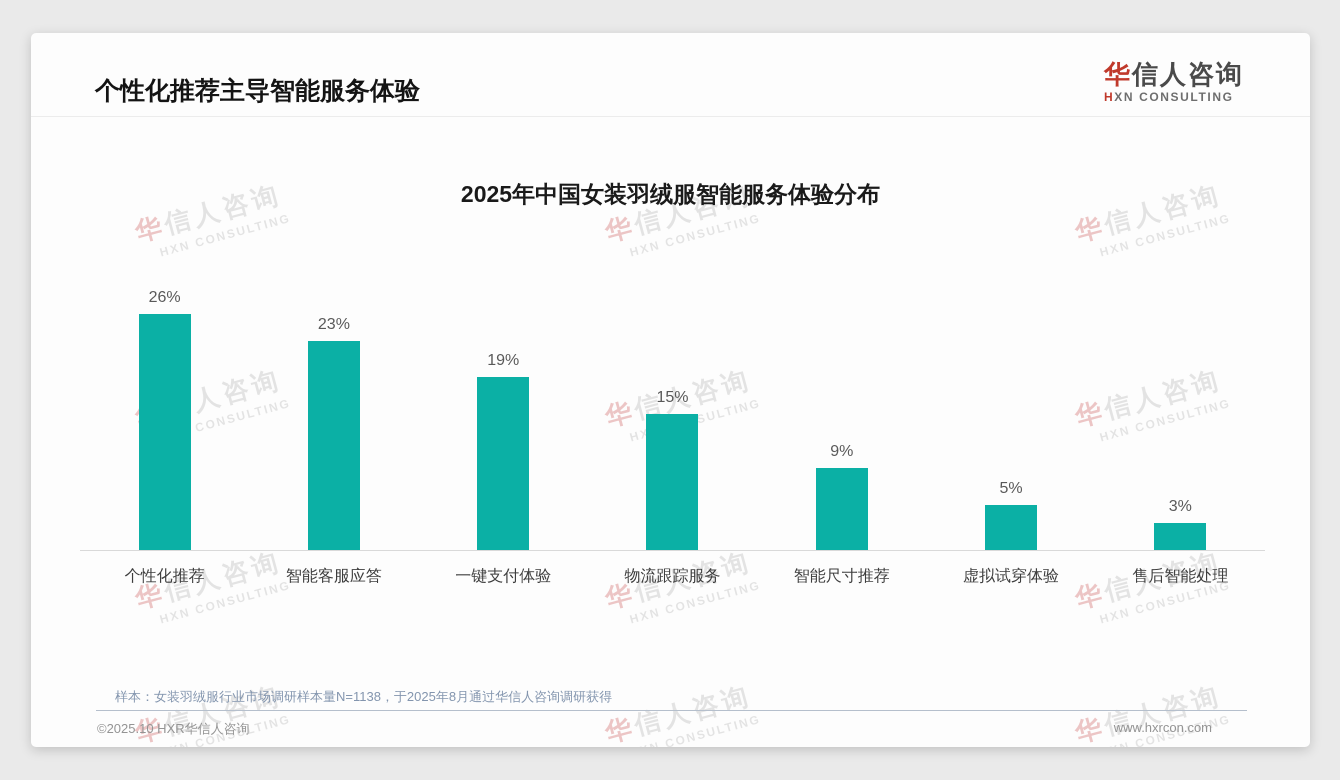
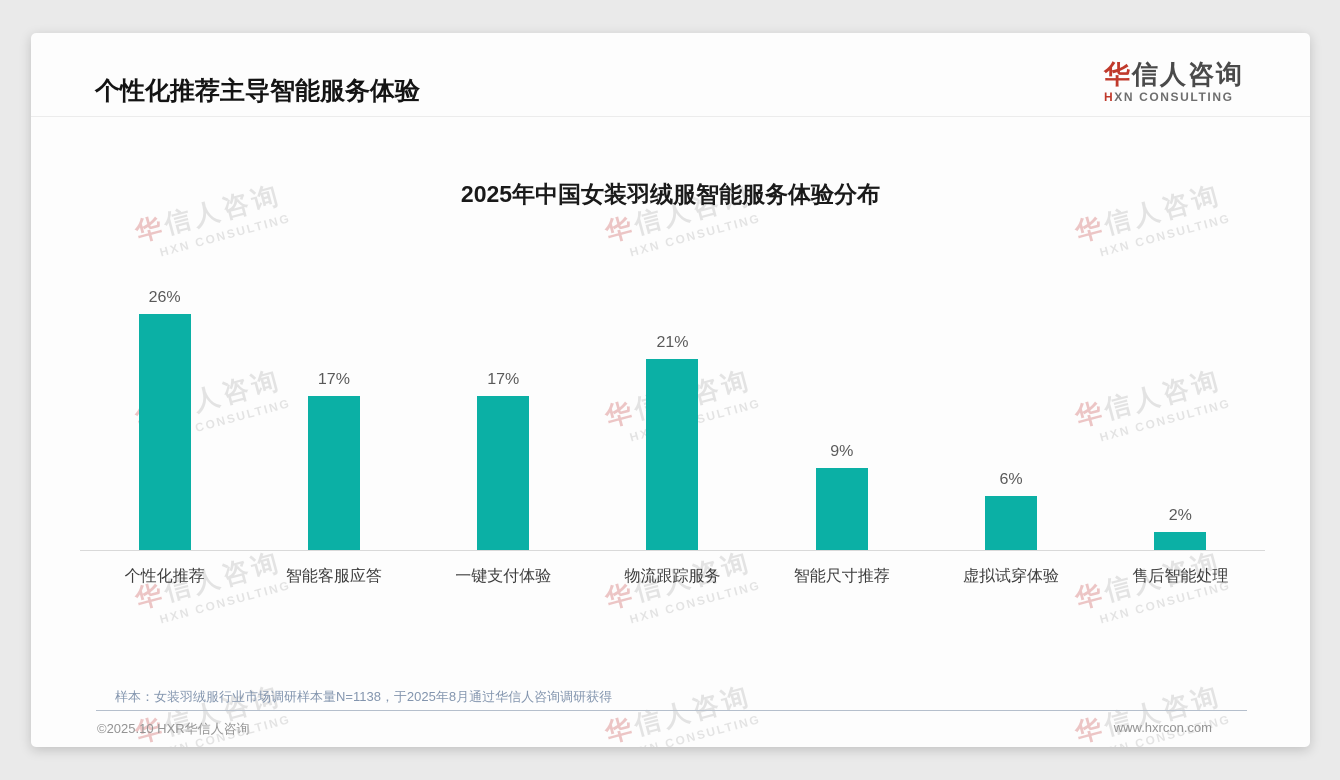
智能客服应答: 23% -> 17%
一键支付体验: 19% -> 17%
物流跟踪服务: 15% -> 21%
虚拟试穿体验: 5% -> 6%
售后智能处理: 3% -> 2%
